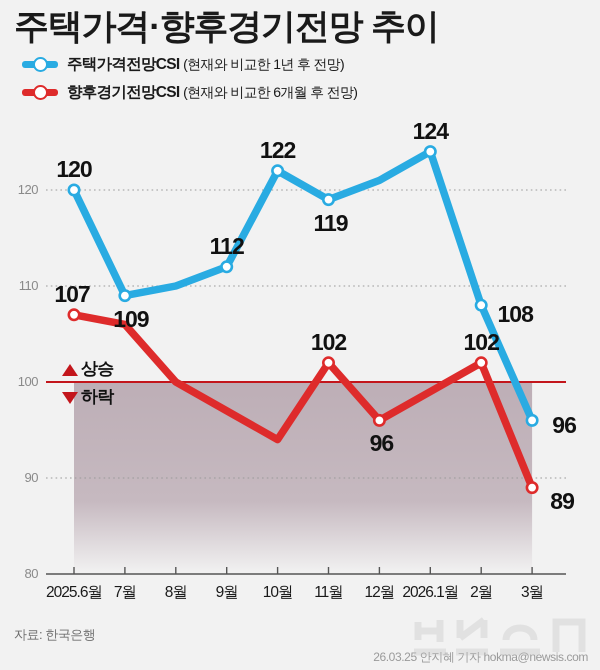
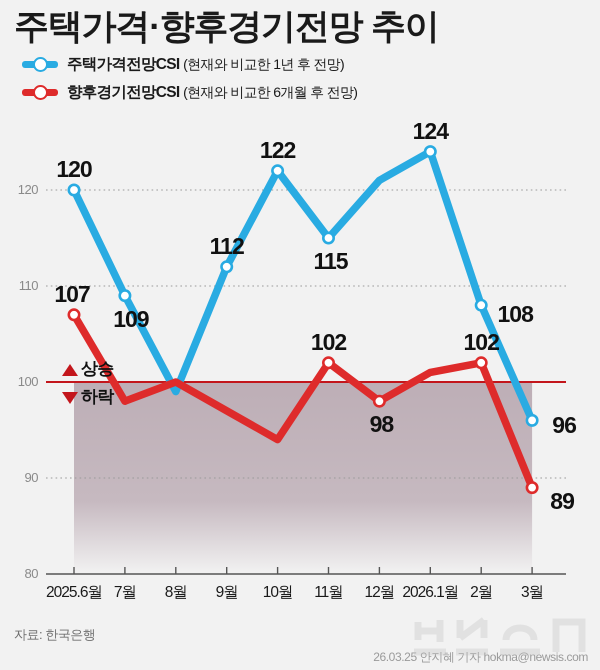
향후경기전망CSI/7월: 106 -> 98
주택가격전망CSI/8월: 110 -> 99
주택가격전망CSI/11월: 119 -> 115
향후경기전망CSI/12월: 96 -> 98
향후경기전망CSI/2026.1월: 99 -> 101
